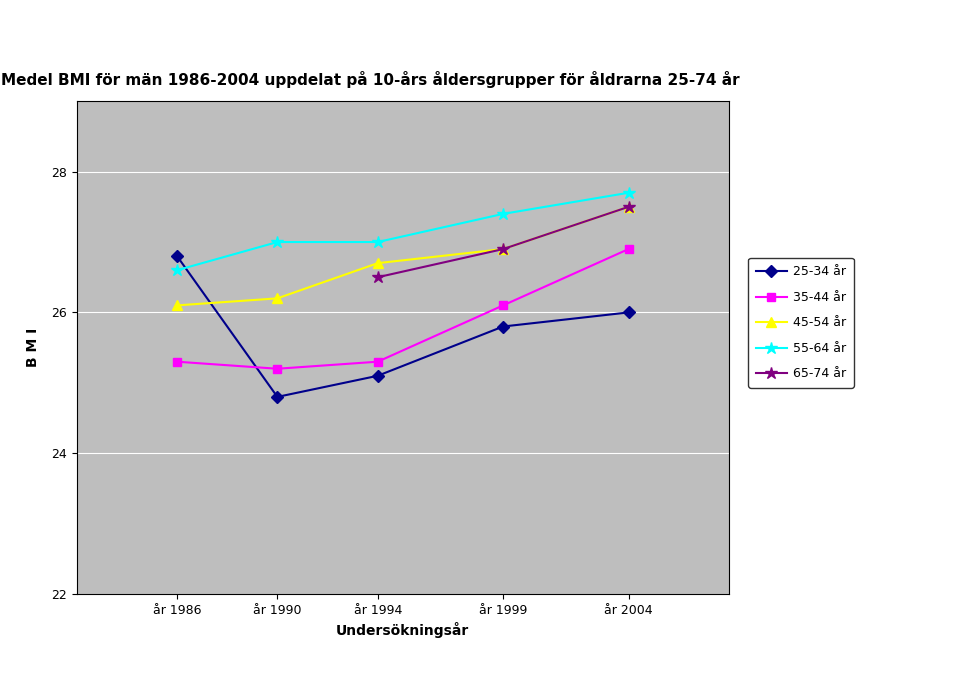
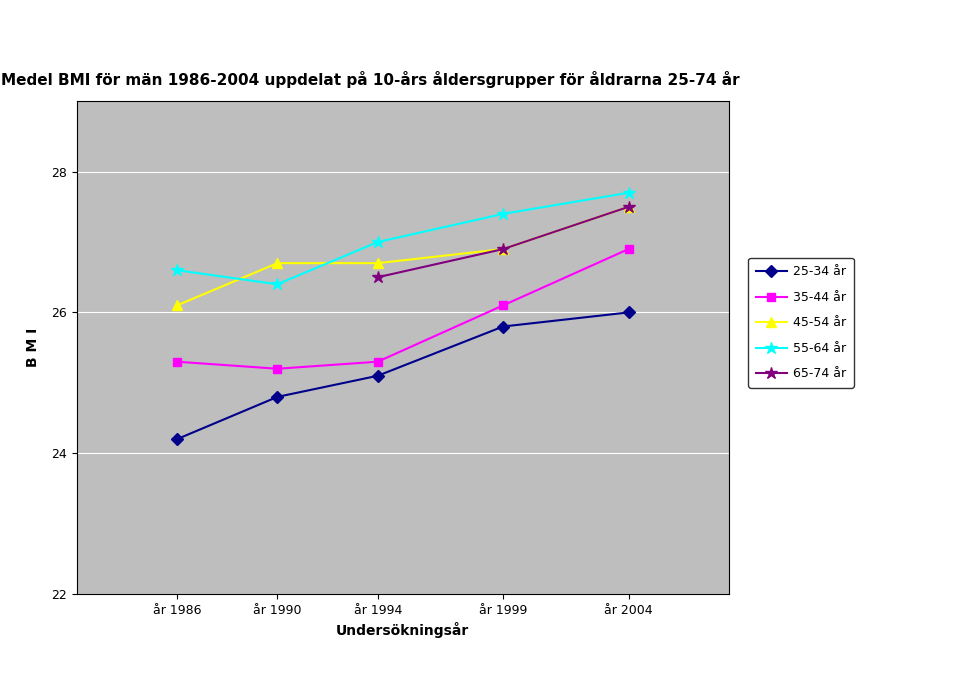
25-34 år/år 1986: 26.8 -> 24.2
45-54 år/år 1990: 26.2 -> 26.7
55-64 år/år 1990: 27.0 -> 26.4
